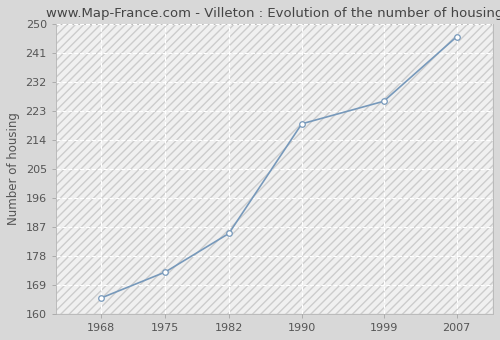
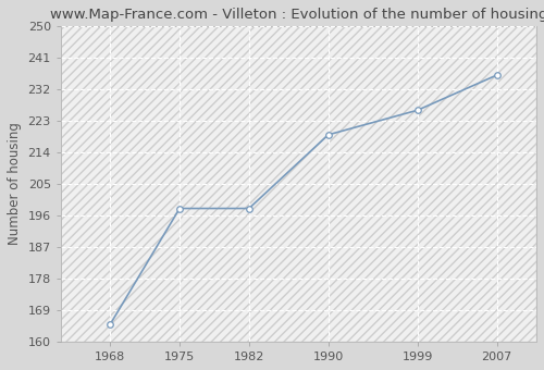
1975: 173 -> 198
1982: 185 -> 198
2007: 246 -> 236
